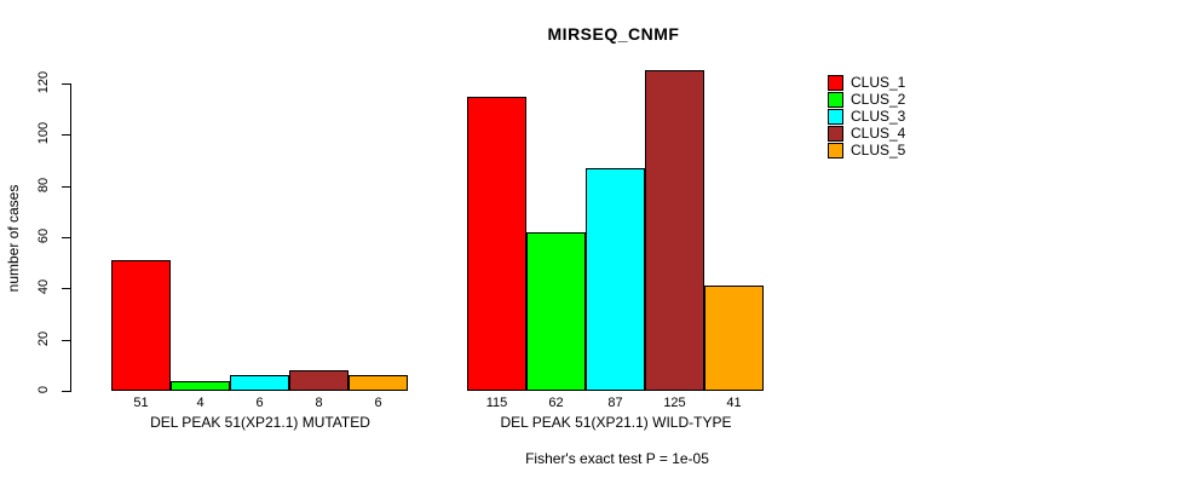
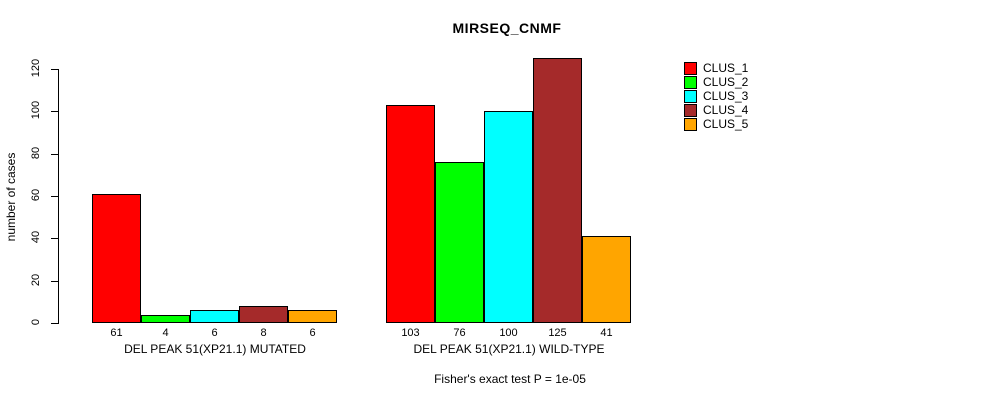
CLUS_1/DEL PEAK 51(XP21.1) MUTATED: 51 -> 61
CLUS_1/DEL PEAK 51(XP21.1) WILD-TYPE: 115 -> 103
CLUS_2/DEL PEAK 51(XP21.1) WILD-TYPE: 62 -> 76
CLUS_3/DEL PEAK 51(XP21.1) WILD-TYPE: 87 -> 100
